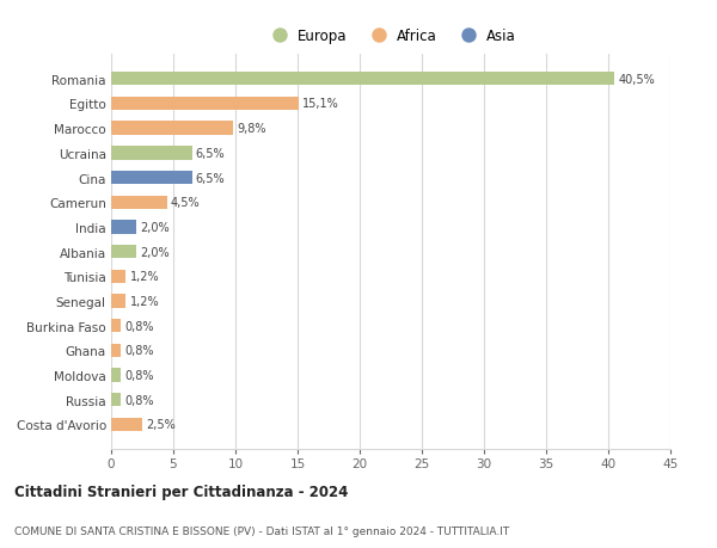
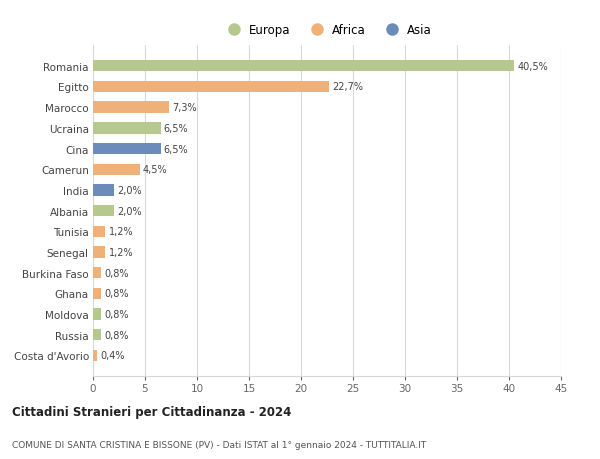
Egitto: 15,1% -> 22,7%
Marocco: 9,8% -> 7,3%
Costa d'Avorio: 2,5% -> 0,4%
